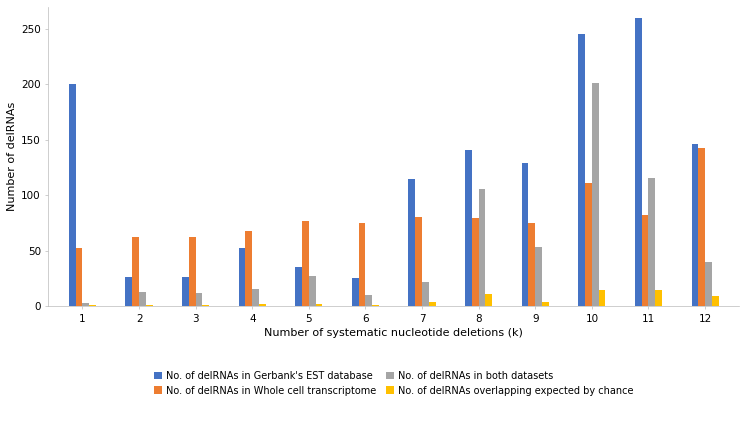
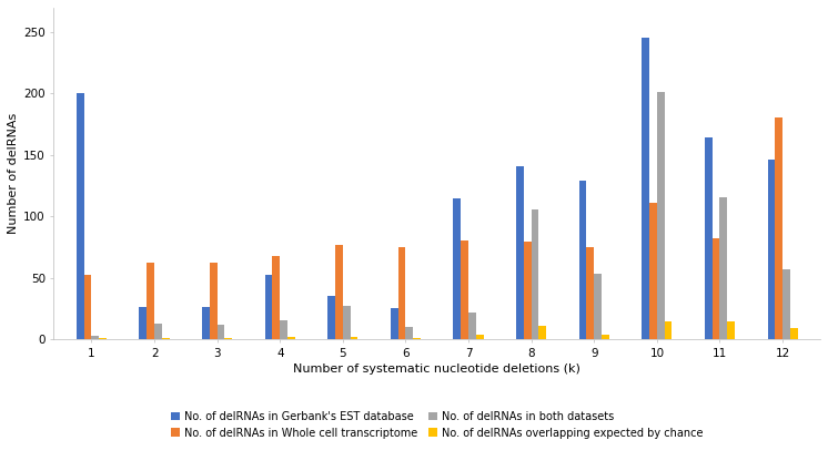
No. of delRNAs in Gerbank's EST database/11: 260 -> 164
No. of delRNAs in Whole cell transcriptome/12: 143 -> 181
No. of delRNAs in both datasets/12: 40 -> 57
